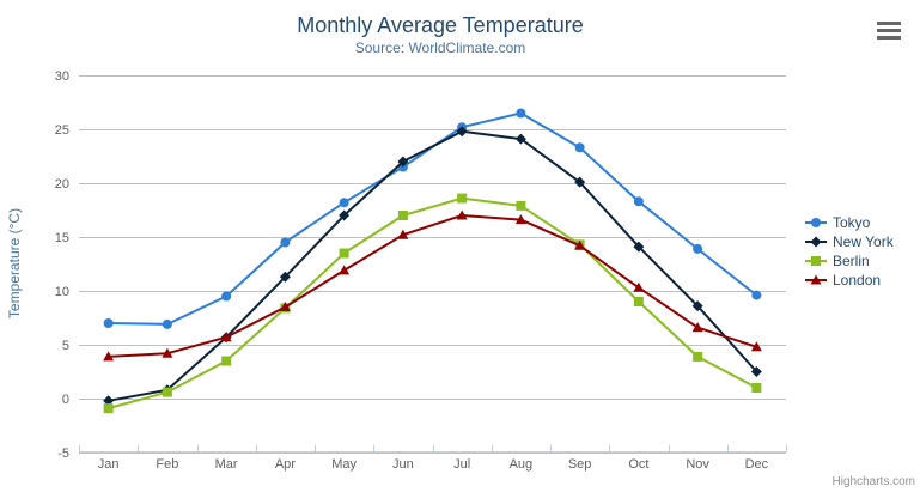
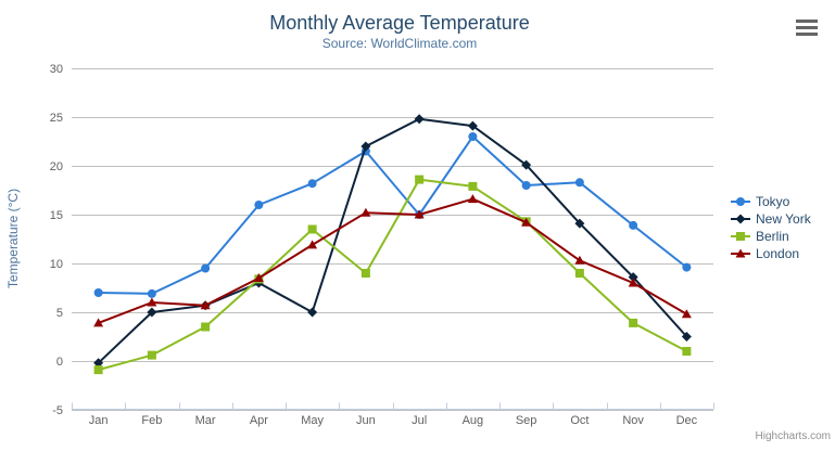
New York/Feb: 1 -> 5
London/Feb: 4 -> 6
Tokyo/Apr: 14 -> 16
New York/Apr: 11 -> 8
New York/May: 17 -> 5
Berlin/Jun: 17 -> 9
Tokyo/Jul: 25 -> 15
London/Jul: 17 -> 15
Tokyo/Aug: 26 -> 23
Tokyo/Sep: 23 -> 18
London/Nov: 7 -> 8
